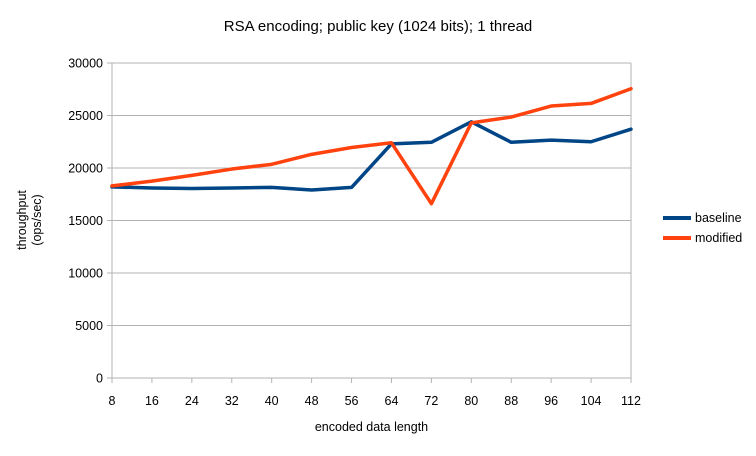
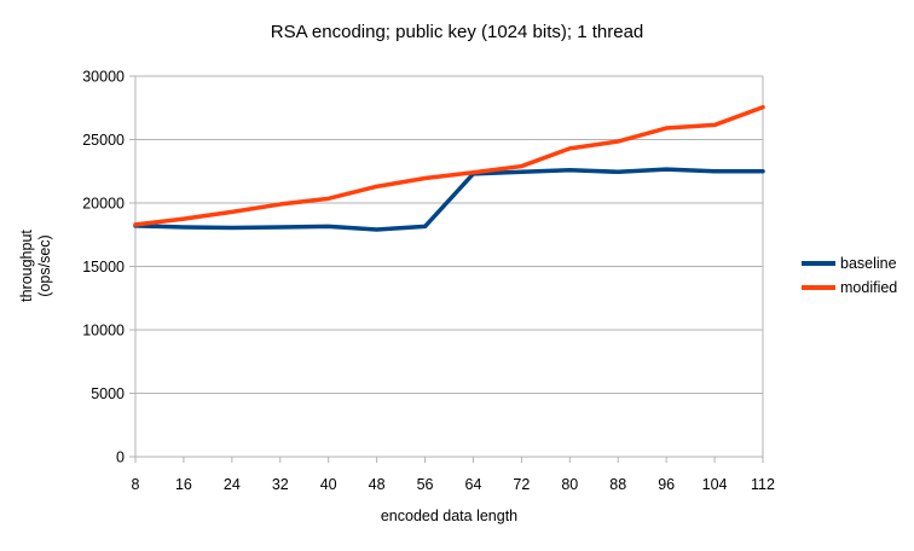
modified/72: 16600 -> 22900
baseline/80: 24400 -> 22600
baseline/112: 23700 -> 22500
